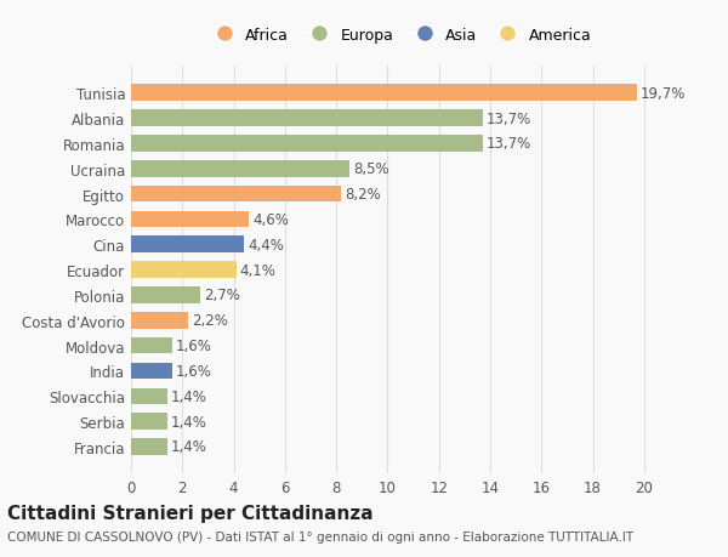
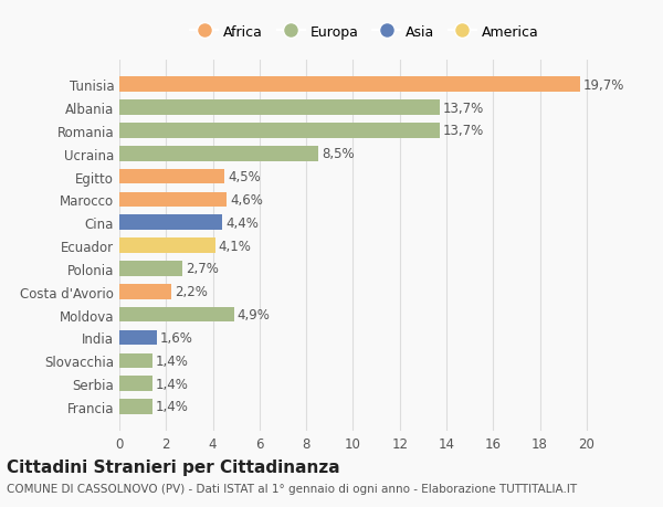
Egitto: 8,2% -> 4,5%
Moldova: 1,6% -> 4,9%
